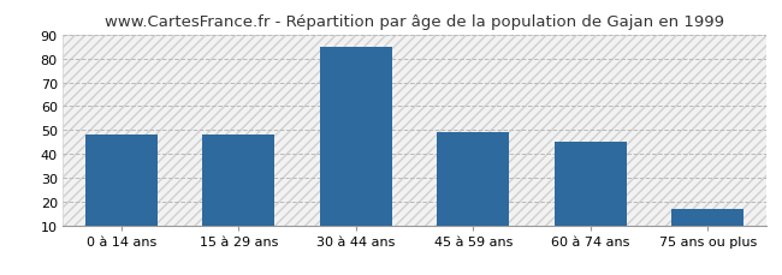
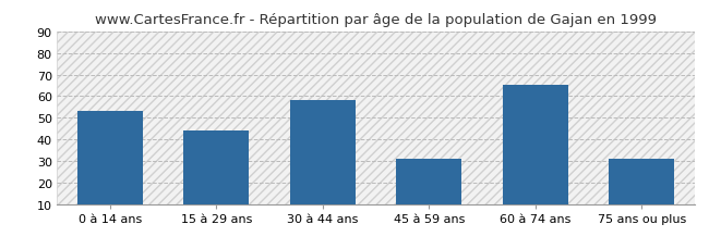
0 à 14 ans: 48 -> 53
15 à 29 ans: 48 -> 44
30 à 44 ans: 85 -> 58
45 à 59 ans: 49 -> 31
60 à 74 ans: 45 -> 65
75 ans ou plus: 17 -> 31
